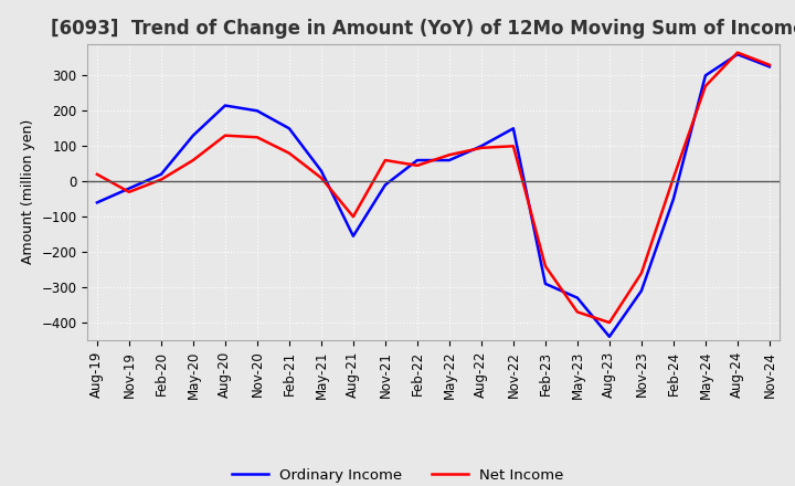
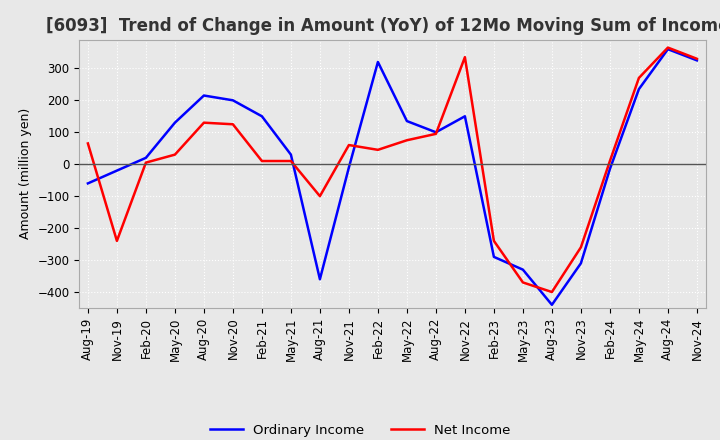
Net Income/Aug-19: 20 -> 65
Net Income/Nov-19: -30 -> -240
Net Income/May-20: 60 -> 30
Net Income/Feb-21: 80 -> 10
Ordinary Income/Aug-21: -155 -> -360
Ordinary Income/Feb-22: 60 -> 320
Ordinary Income/May-22: 60 -> 135
Net Income/Nov-22: 100 -> 335
Ordinary Income/Feb-24: -50 -> -15
Ordinary Income/May-24: 300 -> 235
